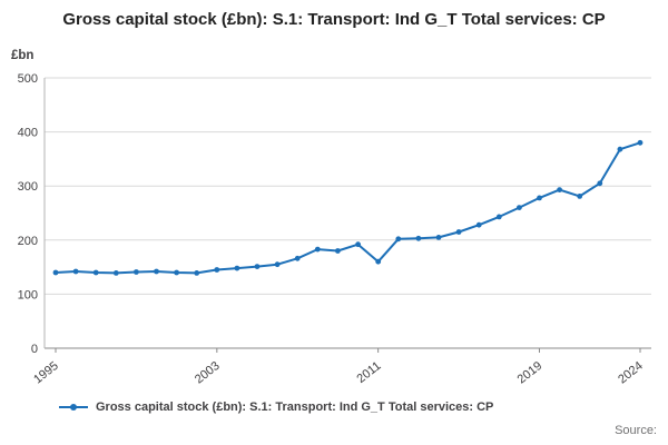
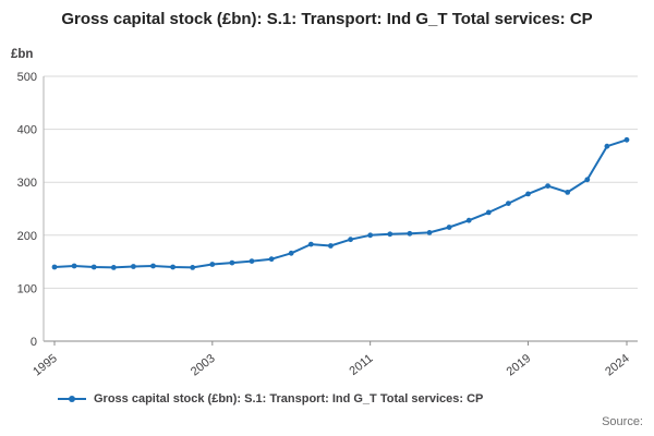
2011: 160 -> 200
